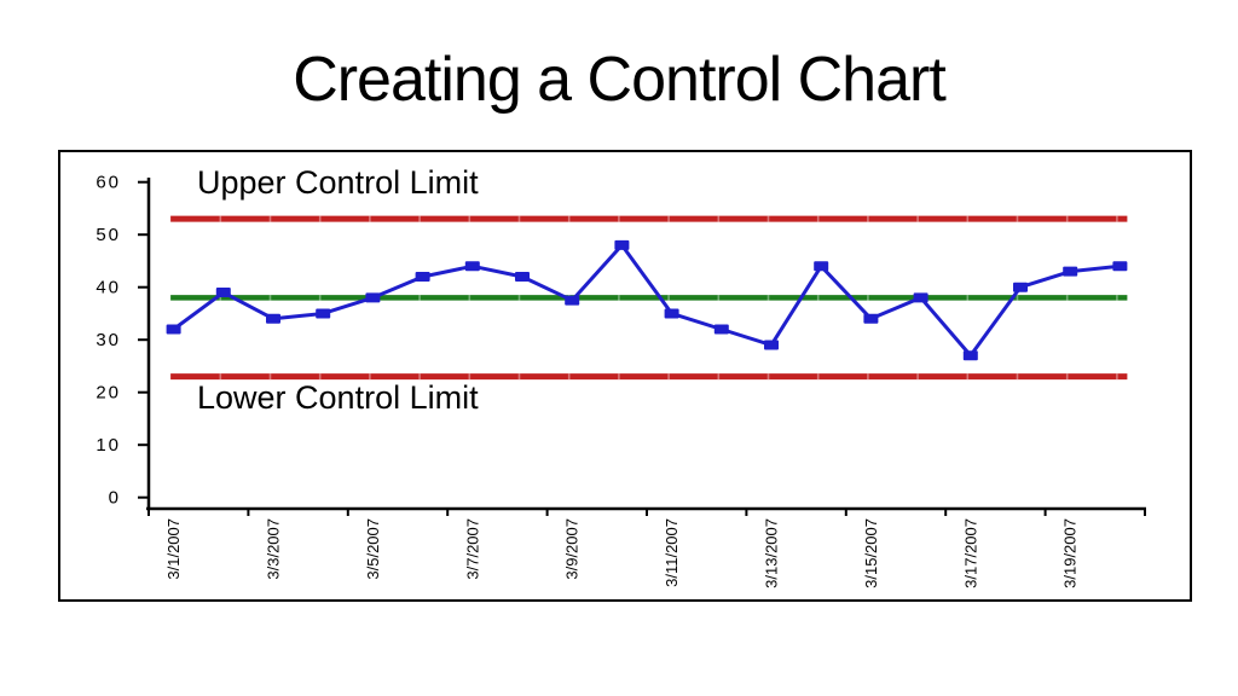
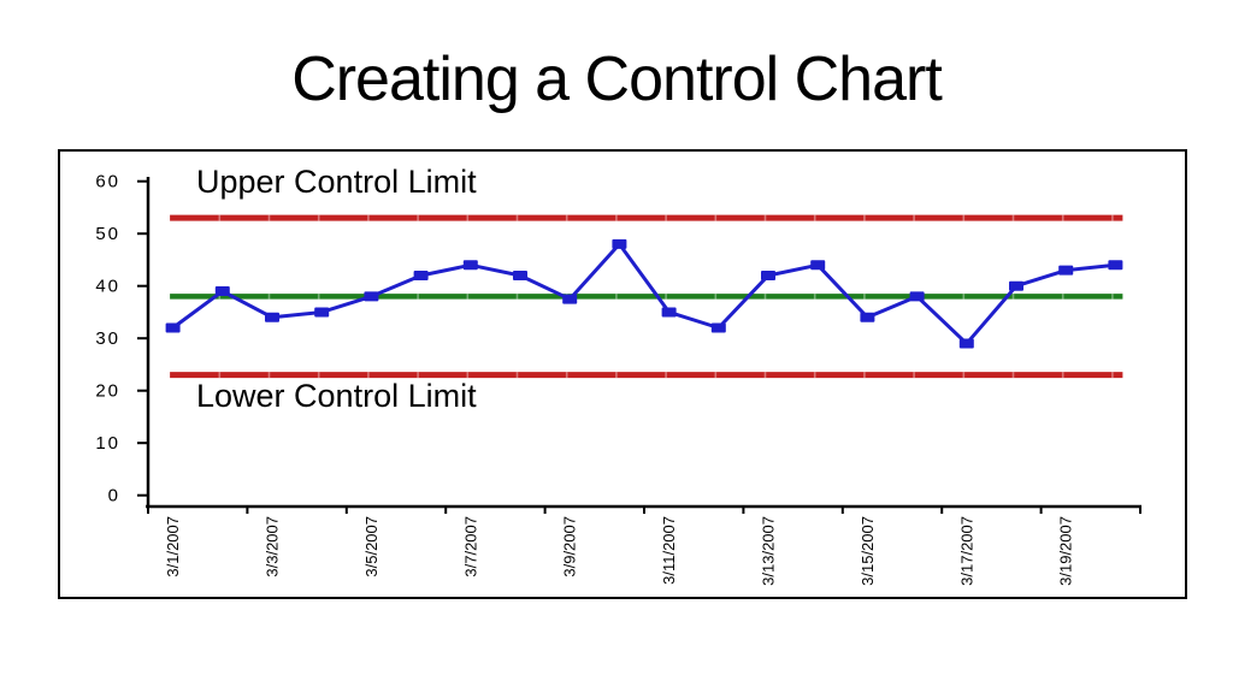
3/13/2007: 29 -> 42
3/17/2007: 27 -> 29
